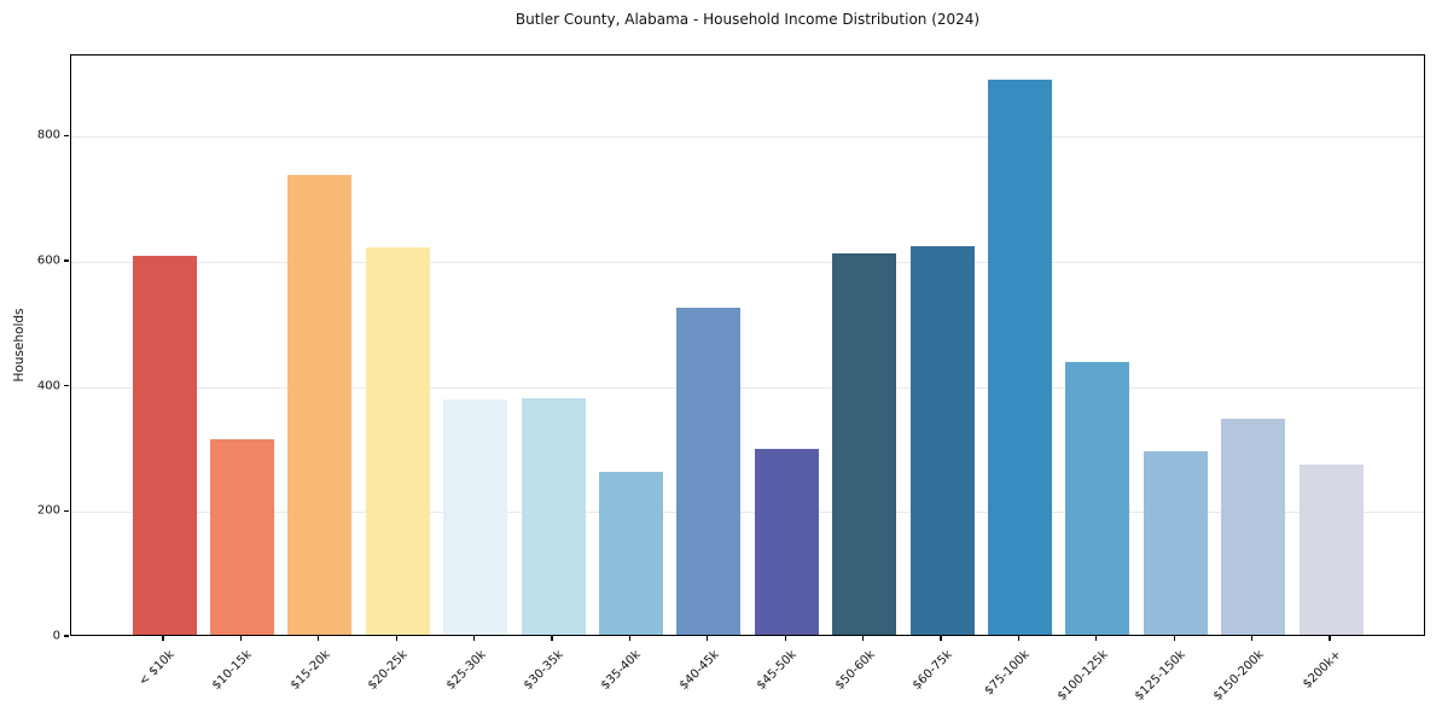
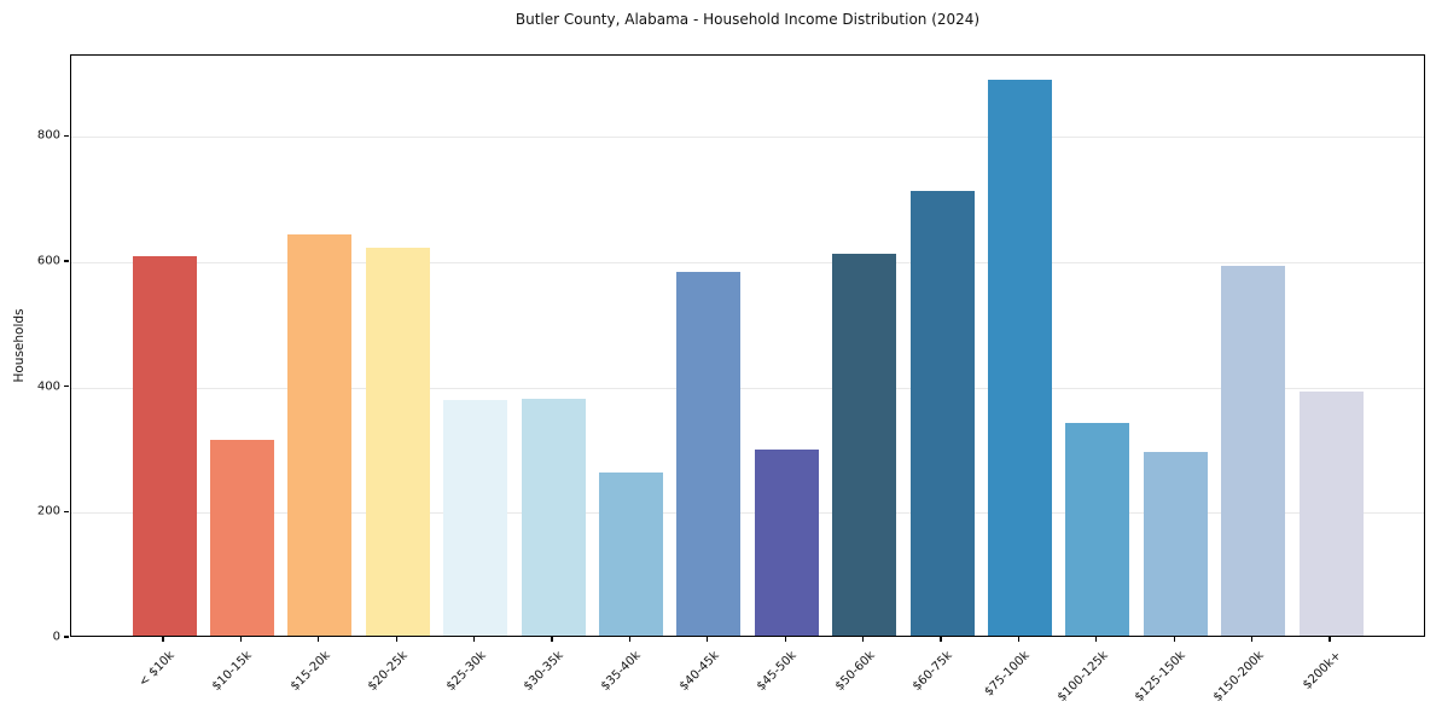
$15-20k: 740 -> 640
$40-45k: 520 -> 580
$60-75k: 620 -> 710
$100-125k: 440 -> 340
$150-200k: 340 -> 590
$200k+: 270 -> 390
